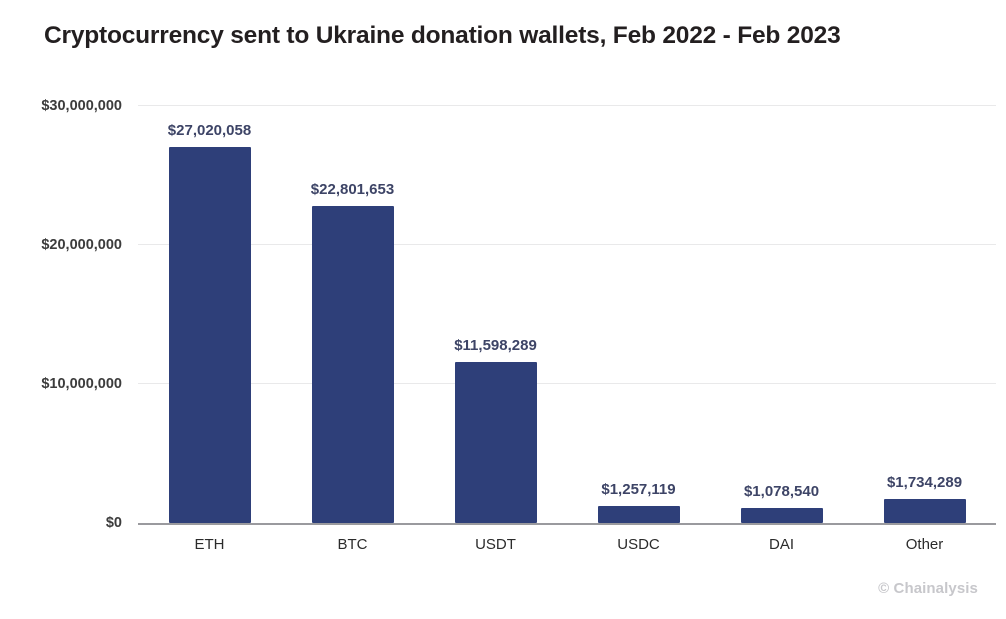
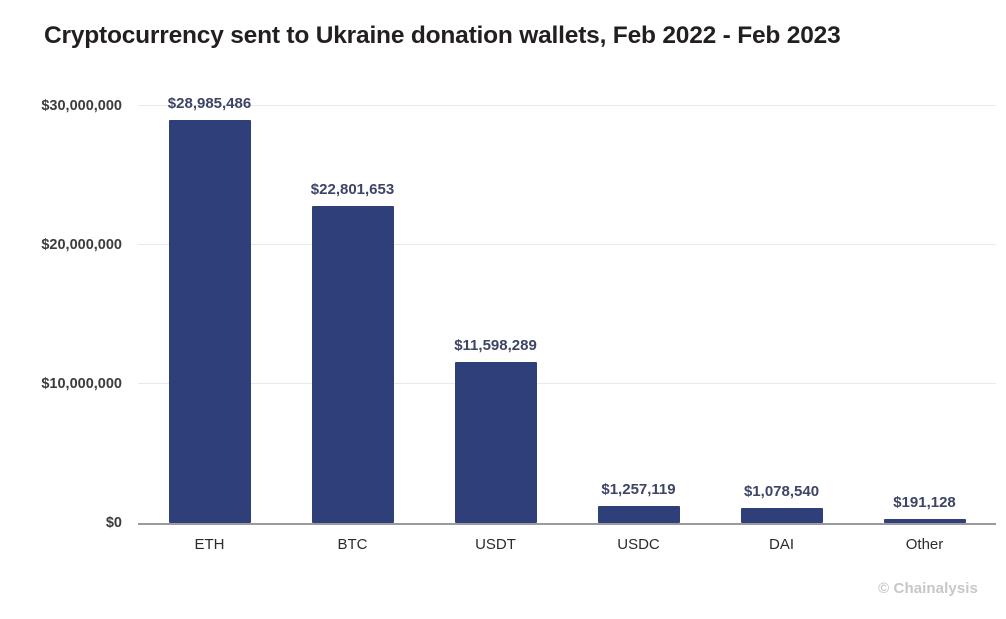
ETH: $27,020,058 -> $28,985,486
Other: $1,734,289 -> $191,128
